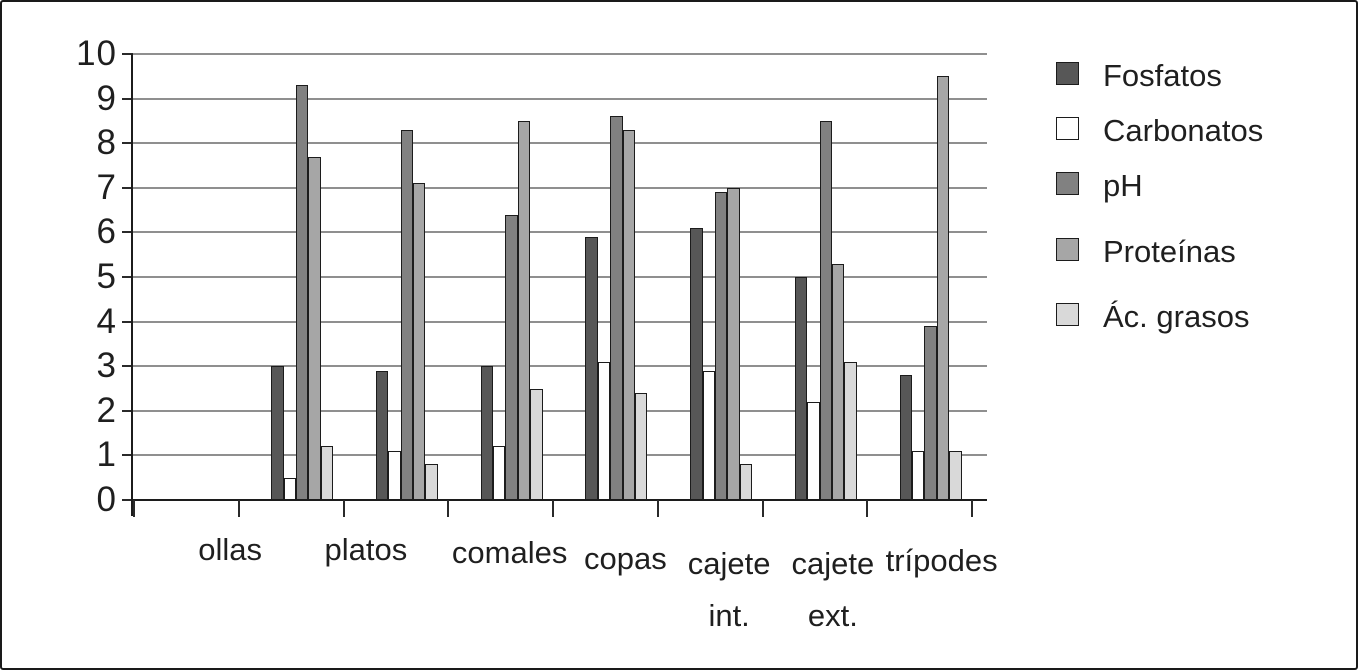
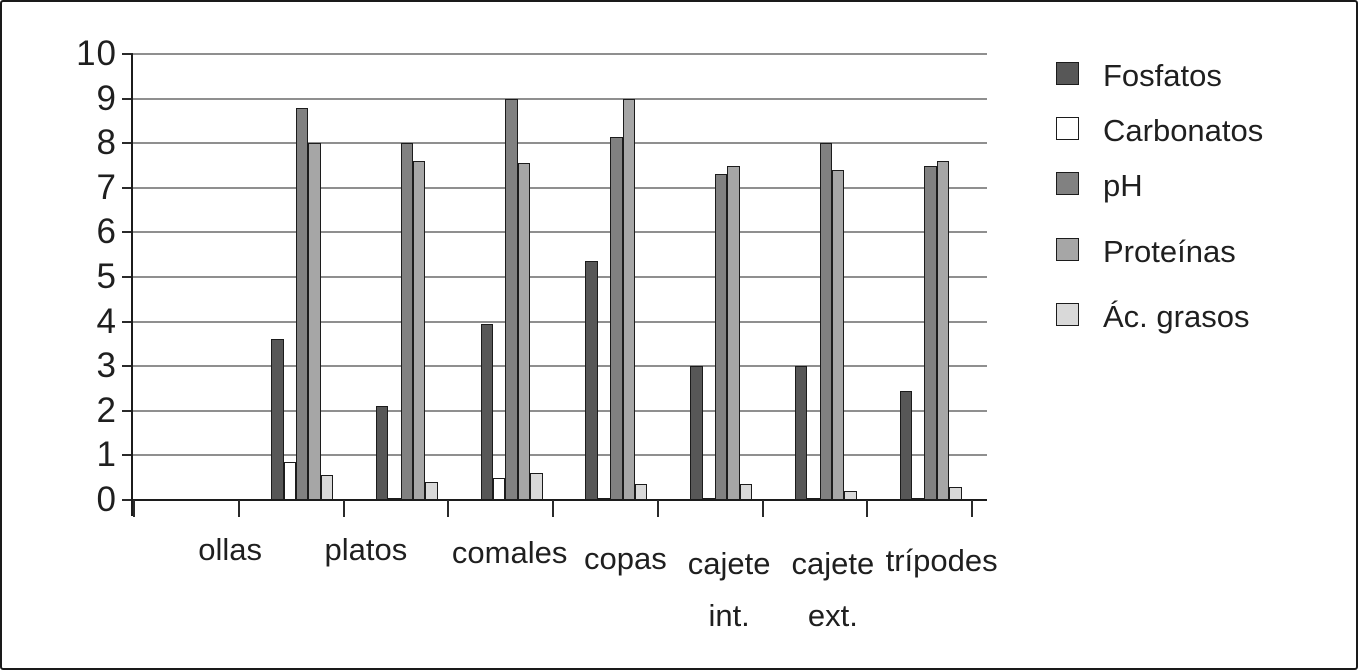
Fosfatos/ollas: 3.0 -> 3.6
Carbonatos/ollas: 0.5 -> 0.8
pH/ollas: 9.3 -> 8.8
Proteínas/ollas: 7.7 -> 8.0
Ác. grasos/ollas: 1.2 -> 0.6
Fosfatos/platos: 2.9 -> 2.1
Carbonatos/platos: 1.1 -> 0.1
pH/platos: 8.3 -> 8.0
Proteínas/platos: 7.1 -> 7.6
Ác. grasos/platos: 0.8 -> 0.4
Fosfatos/comales: 3.0 -> 4.0
Carbonatos/comales: 1.2 -> 0.5
pH/comales: 6.4 -> 9.0
Proteínas/comales: 8.5 -> 7.5
Ác. grasos/comales: 2.5 -> 0.6
Fosfatos/copas: 5.9 -> 5.3
Carbonatos/copas: 3.1 -> 0.1
pH/copas: 8.6 -> 8.2
Proteínas/copas: 8.3 -> 9.0
Ác. grasos/copas: 2.4 -> 0.3
Fosfatos/cajete int.: 6.1 -> 3.0
Carbonatos/cajete int.: 2.9 -> 0.1
pH/cajete int.: 6.9 -> 7.3
Proteínas/cajete int.: 7.0 -> 7.5
Ác. grasos/cajete int.: 0.8 -> 0.3
Fosfatos/cajete ext.: 5.0 -> 3.0
Carbonatos/cajete ext.: 2.2 -> 0.1
pH/cajete ext.: 8.5 -> 8.0
Proteínas/cajete ext.: 5.3 -> 7.4
Ác. grasos/cajete ext.: 3.1 -> 0.2
Fosfatos/trípodes: 2.8 -> 2.5
Carbonatos/trípodes: 1.1 -> 0.1
pH/trípodes: 3.9 -> 7.5
Proteínas/trípodes: 9.5 -> 7.6
Ác. grasos/trípodes: 1.1 -> 0.3
